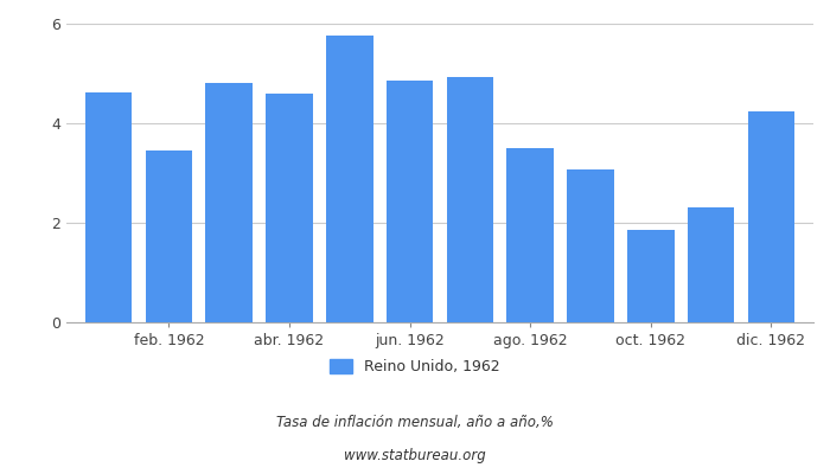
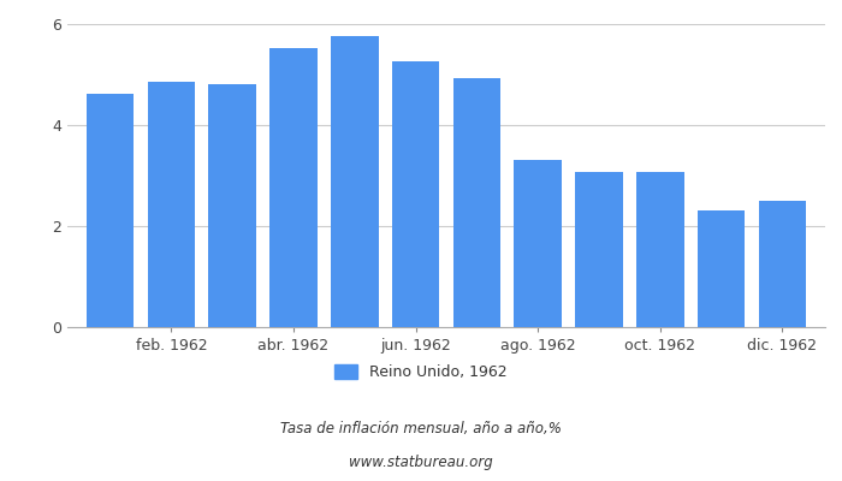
feb. 1962: 3.45 -> 4.85
abr. 1962: 4.60 -> 5.52
jun. 1962: 4.85 -> 5.26
ago. 1962: 3.50 -> 3.31
oct. 1962: 1.85 -> 3.07
dic. 1962: 4.25 -> 2.49
